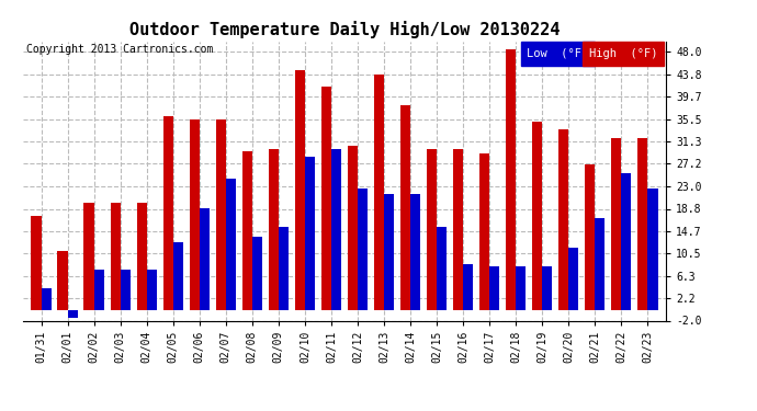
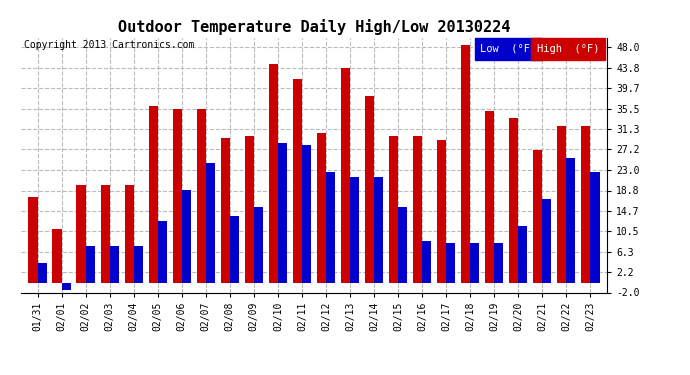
Low (°F)/02/11: 30.0 -> 28.0
